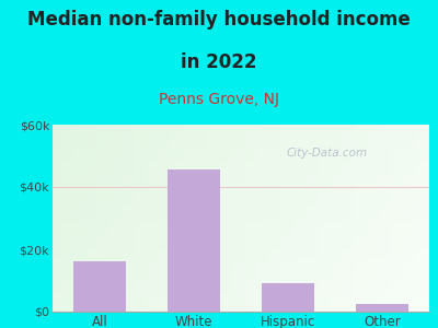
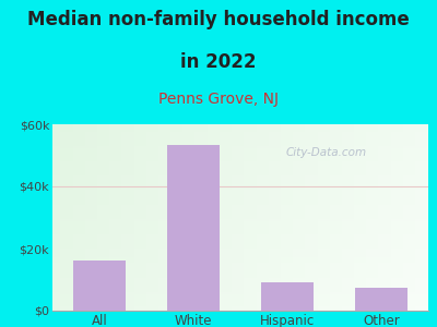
White: $45.5k -> $53.5k
Other: $2.5k -> $7.5k
